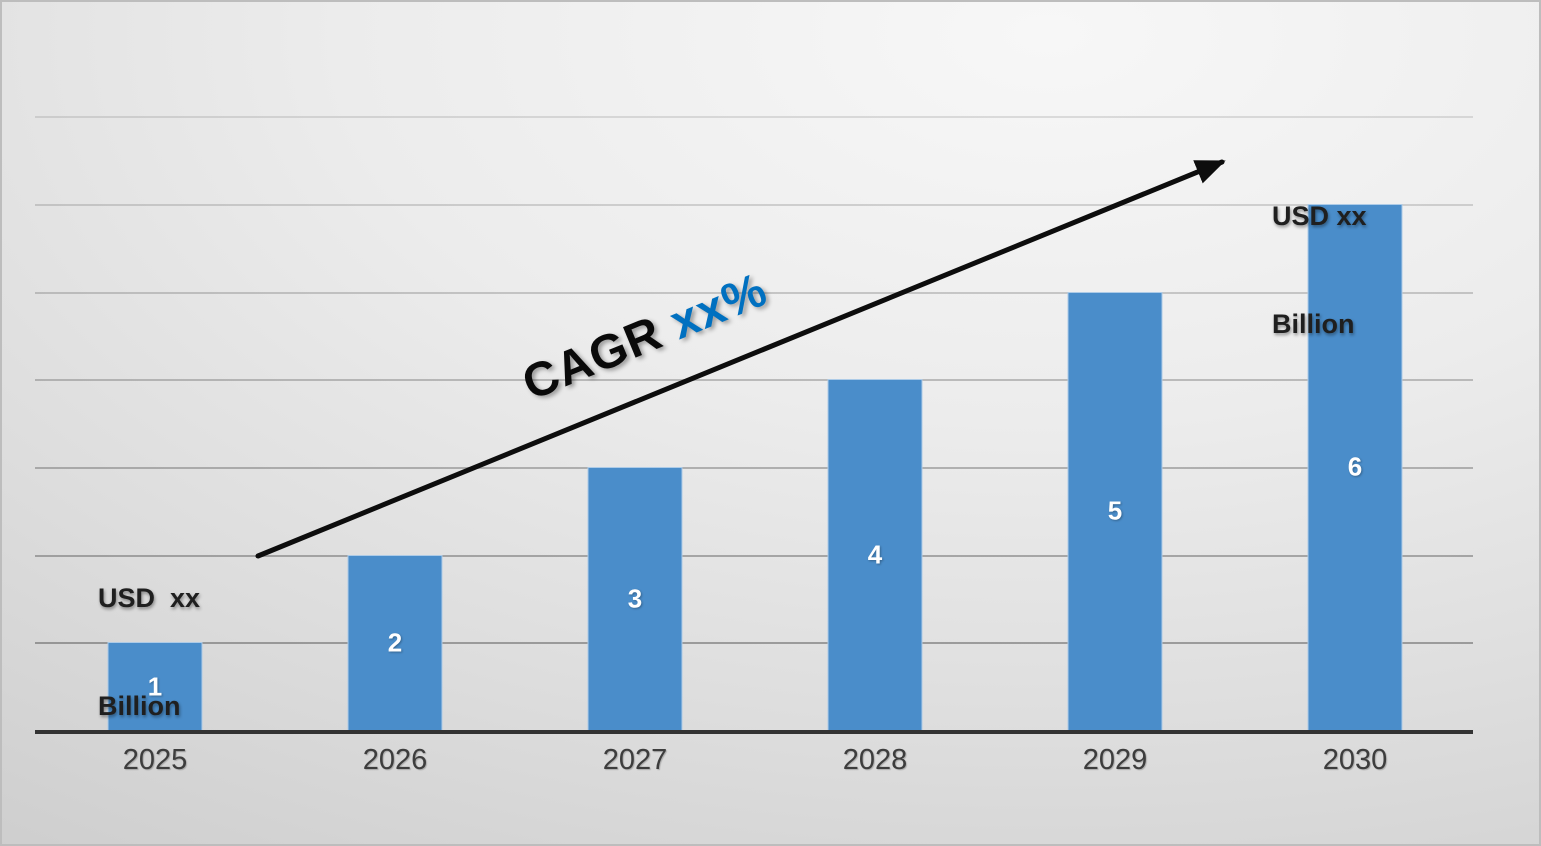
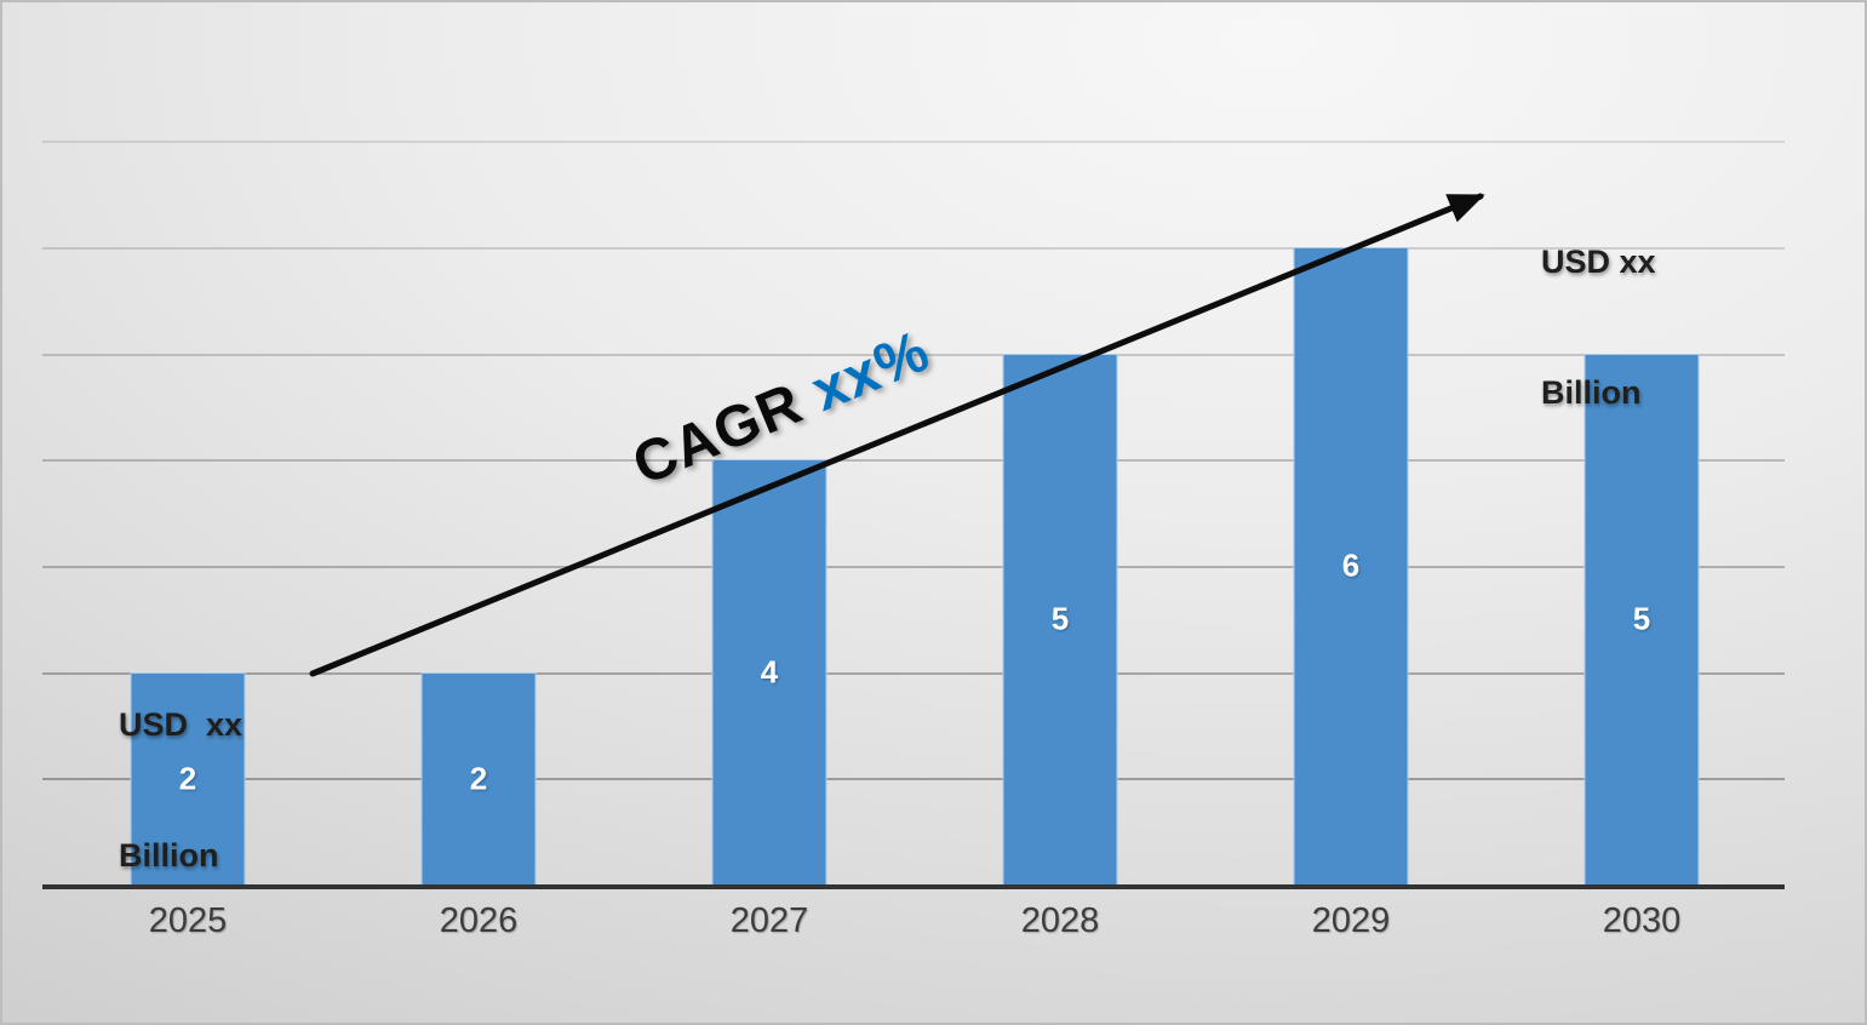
2025: 1 -> 2
2027: 3 -> 4
2028: 4 -> 5
2029: 5 -> 6
2030: 6 -> 5
